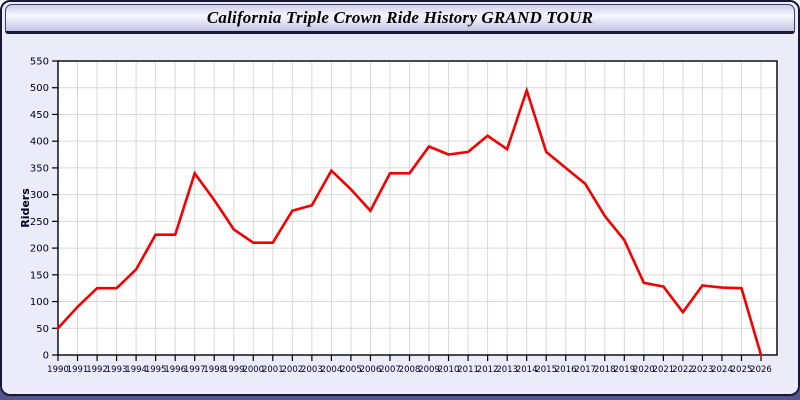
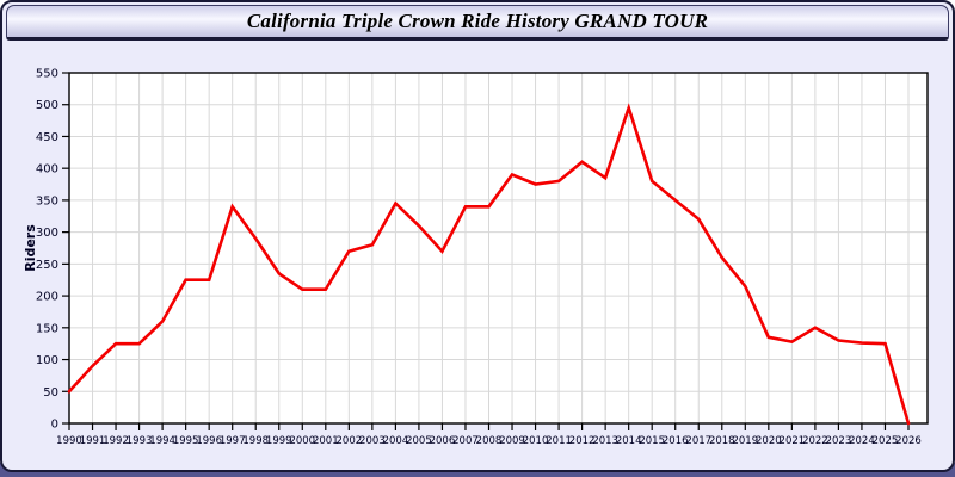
2022: 80 -> 150
